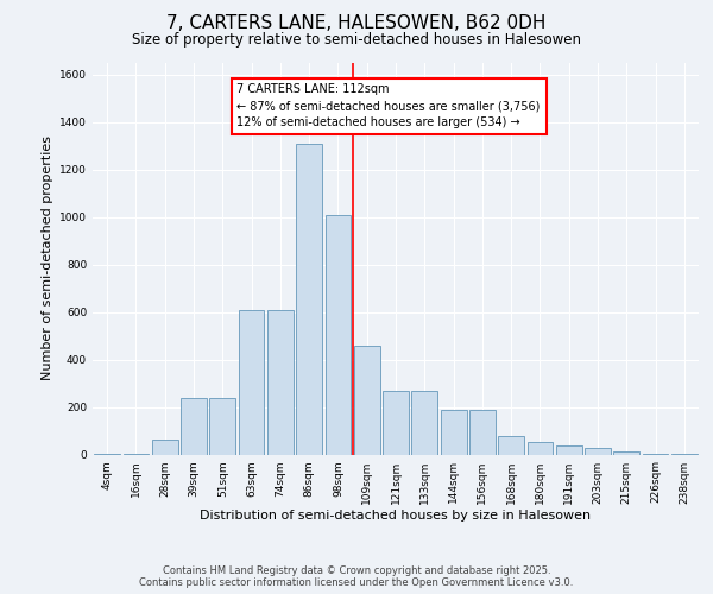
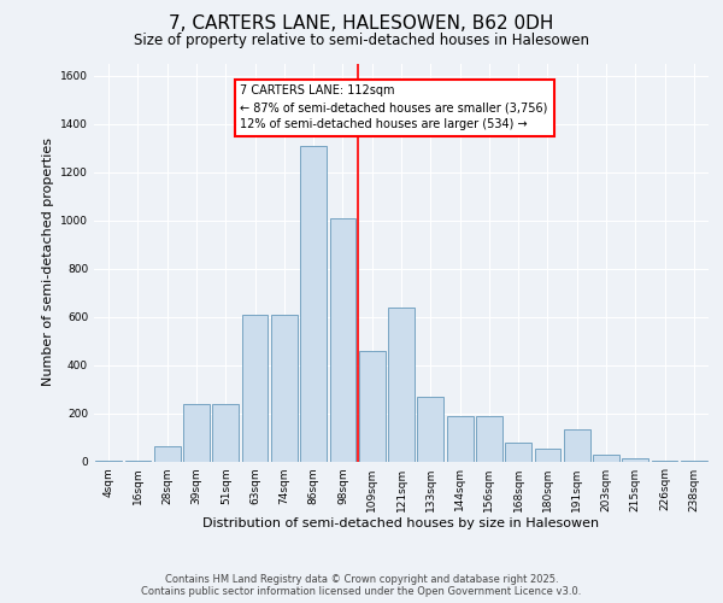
121sqm: 270 -> 640
191sqm: 40 -> 135
